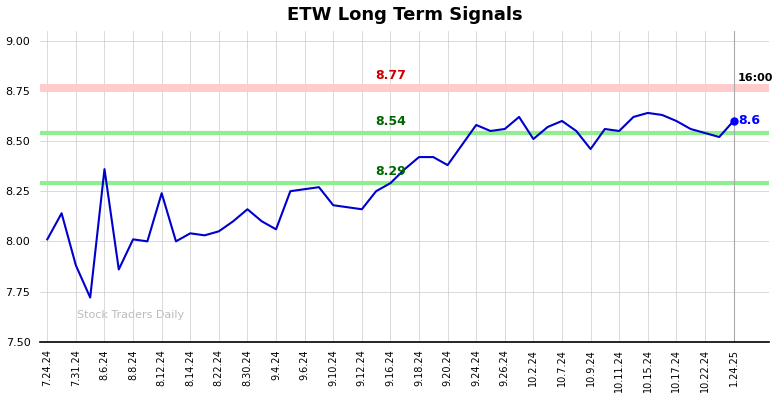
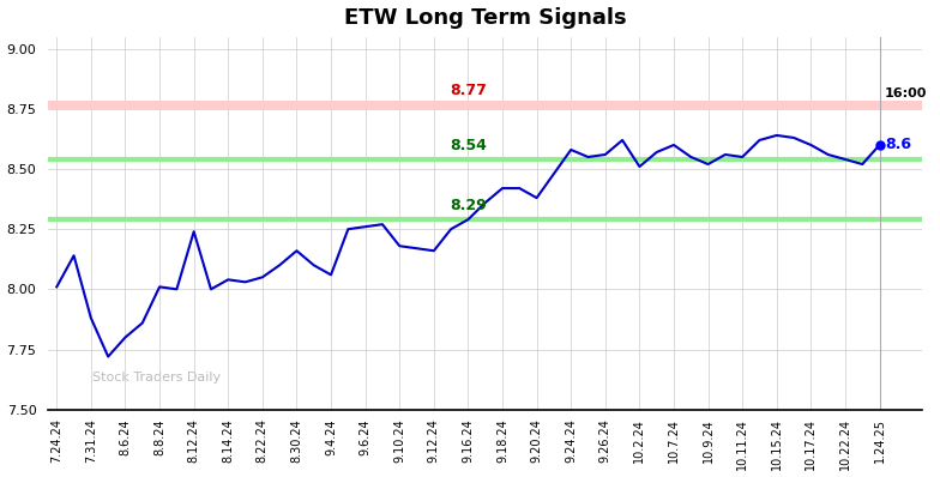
8.6.24: 8.36 -> 7.80
10.9.24: 8.46 -> 8.52
